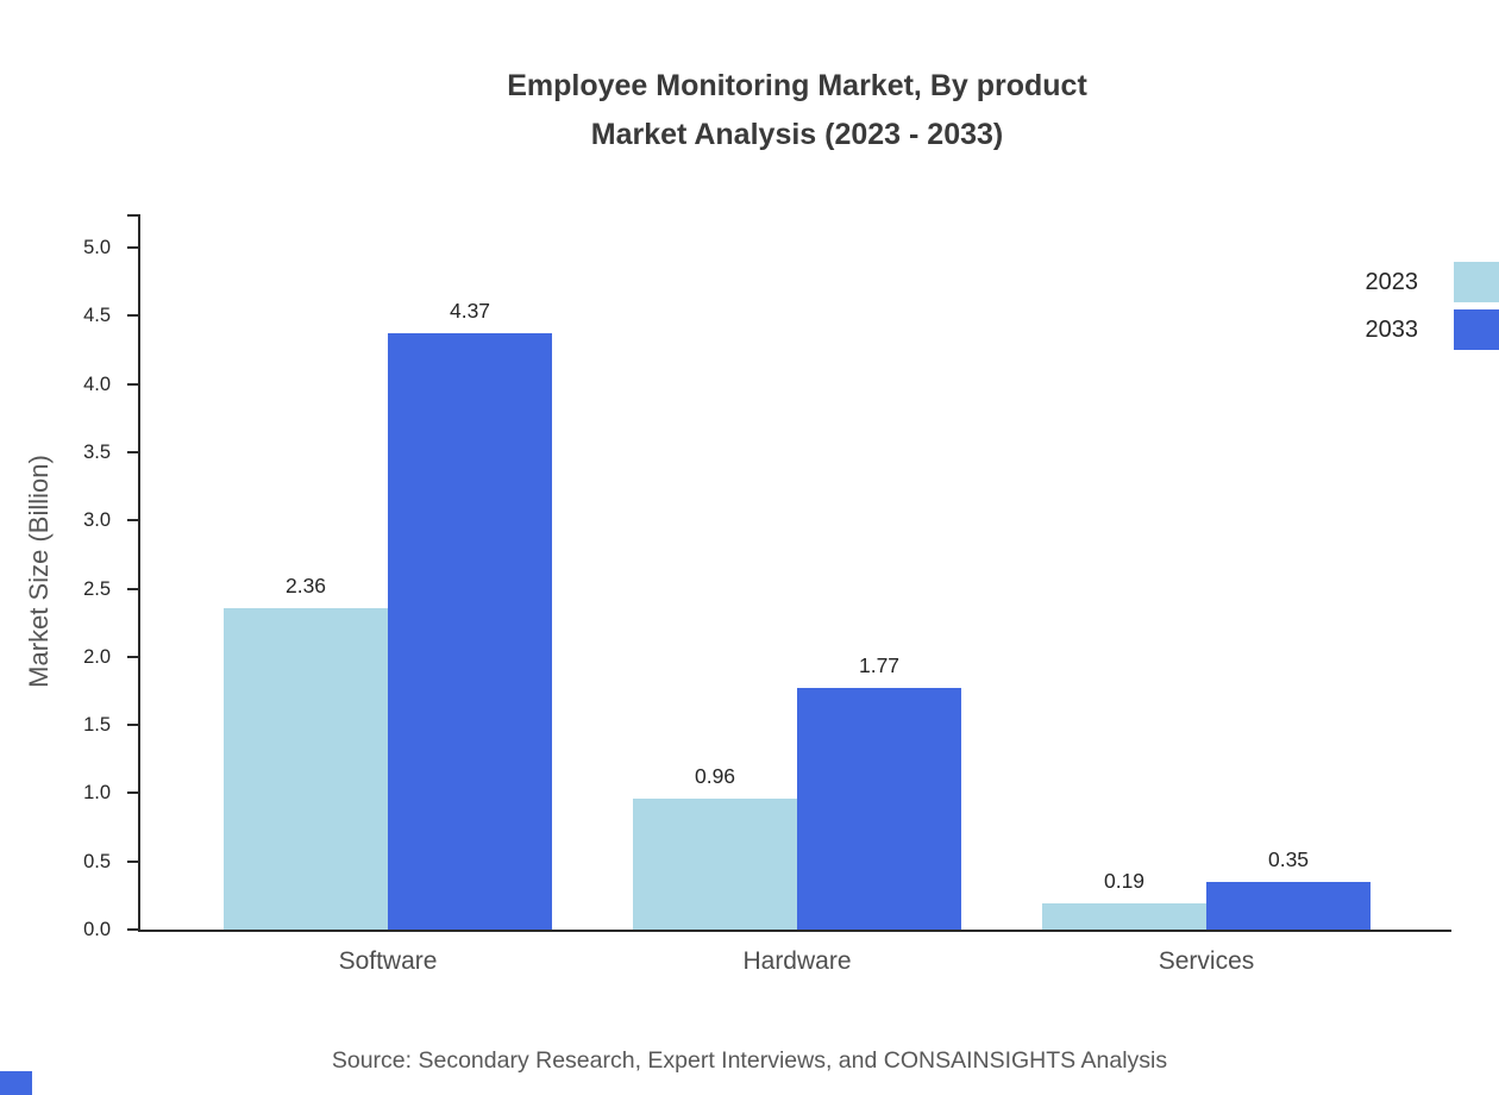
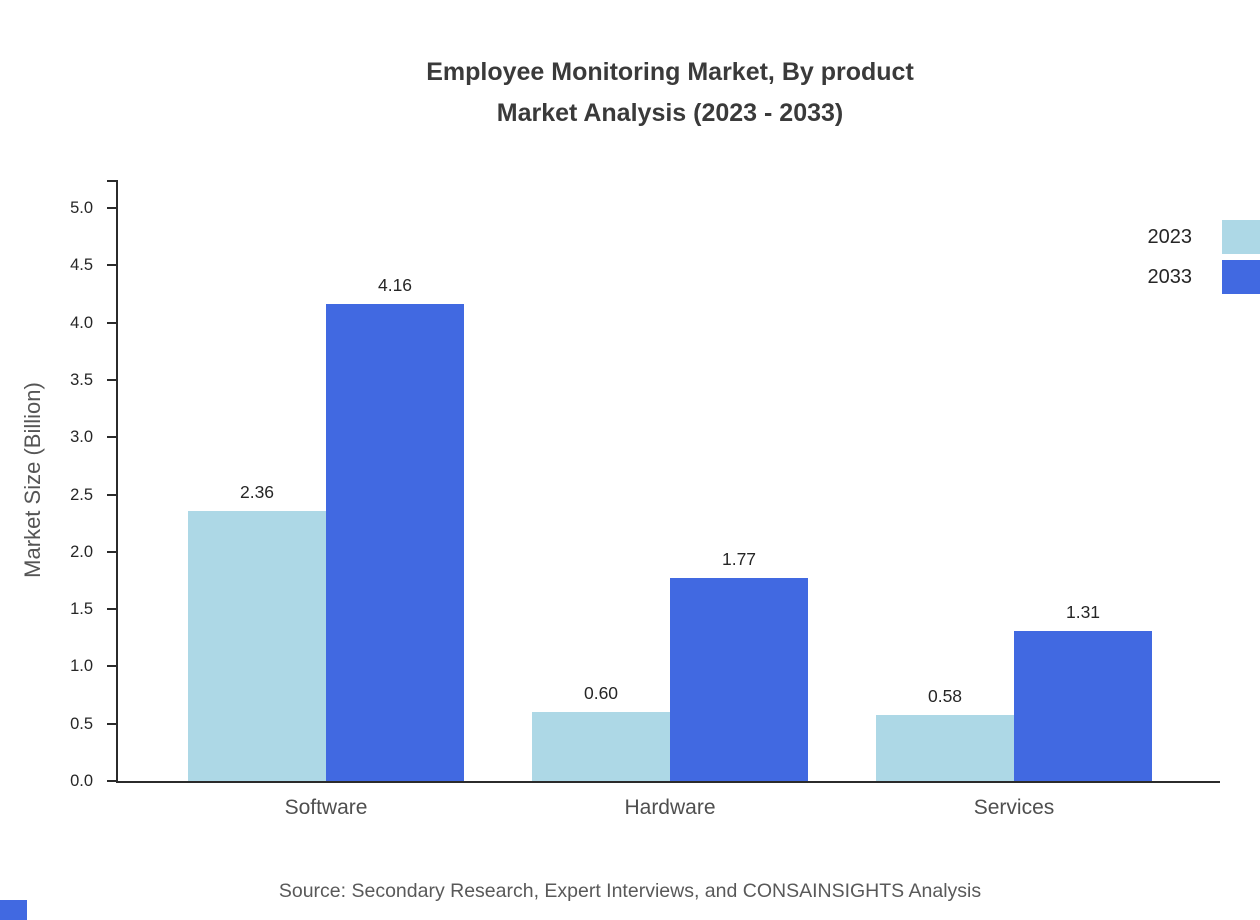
2033/Software: 4.37 -> 4.16
2023/Hardware: 0.96 -> 0.60
2023/Services: 0.19 -> 0.58
2033/Services: 0.35 -> 1.31
